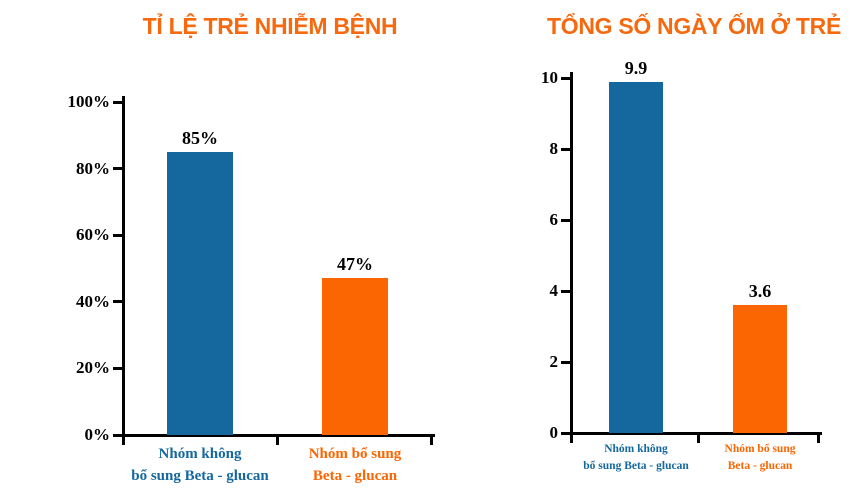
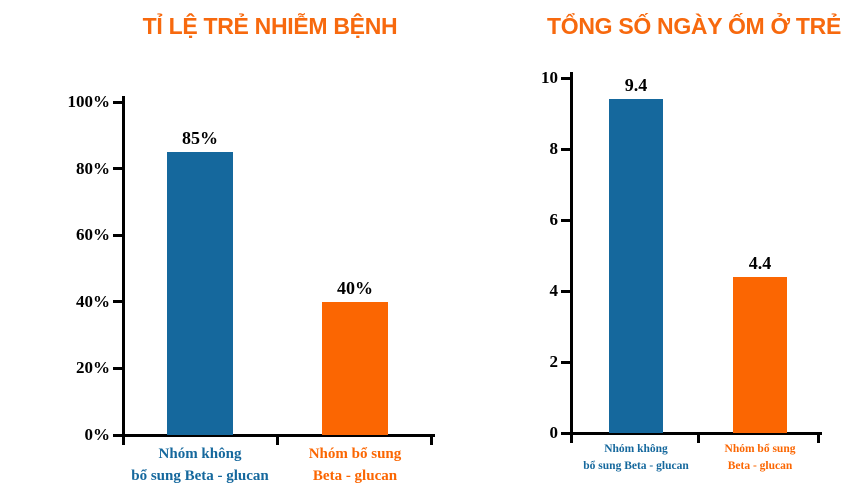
TỈ LỆ TRẺ NHIỄM BỆNH/Nhóm bổ sung Beta - glucan: 47% -> 40%
TỔNG SỐ NGÀY ỐM Ở TRẺ/Nhóm không bổ sung Beta - glucan: 9.9 -> 9.4
TỔNG SỐ NGÀY ỐM Ở TRẺ/Nhóm bổ sung Beta - glucan: 3.6 -> 4.4
